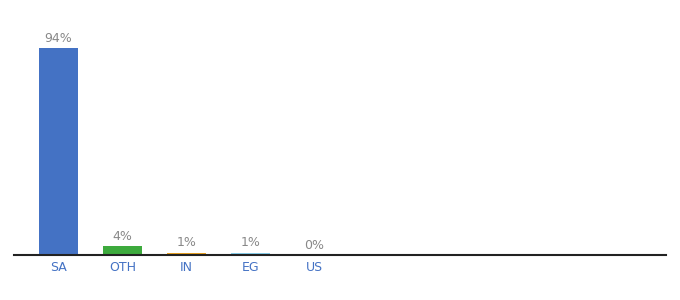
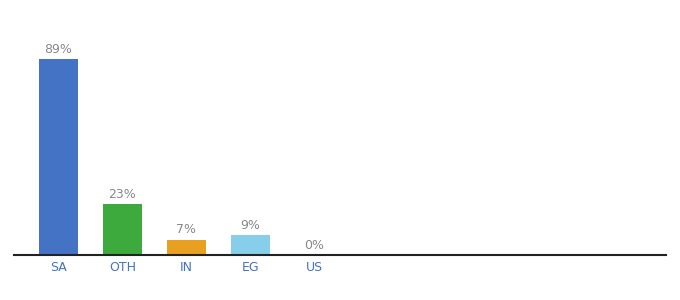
SA: 94% -> 89%
OTH: 4% -> 23%
IN: 1% -> 7%
EG: 1% -> 9%
